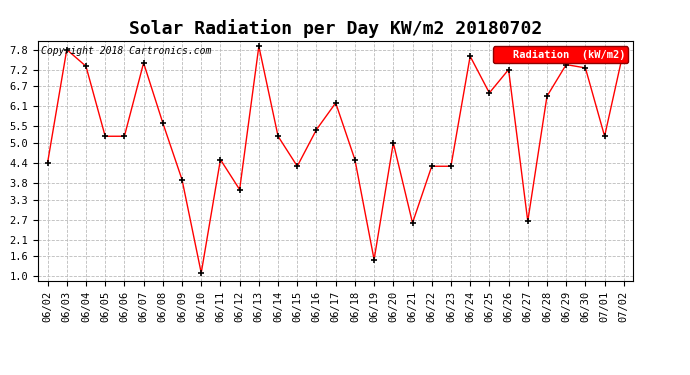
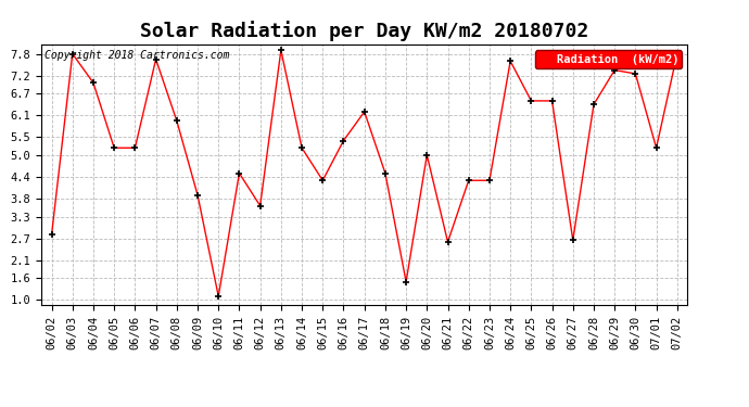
06/02: 4.40 -> 2.80
06/04: 7.30 -> 7.00
06/07: 7.40 -> 7.65
06/08: 5.60 -> 5.95
06/26: 7.20 -> 6.50
